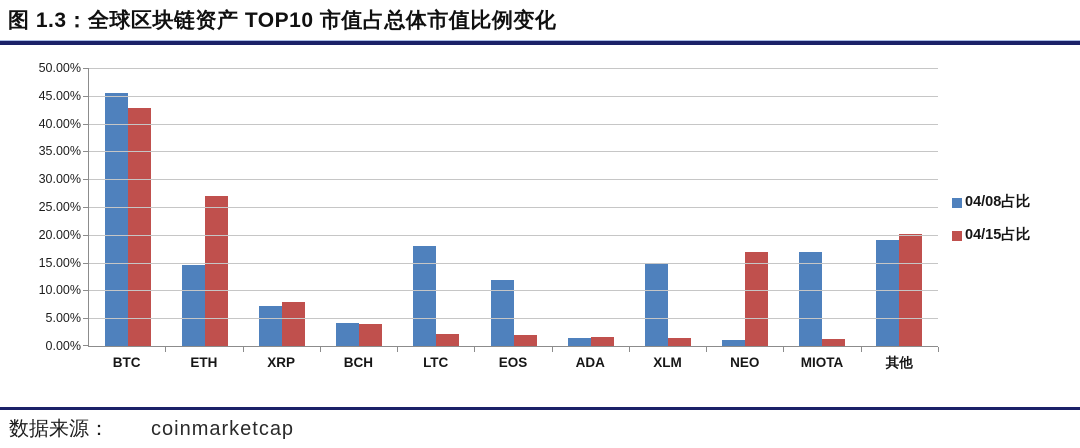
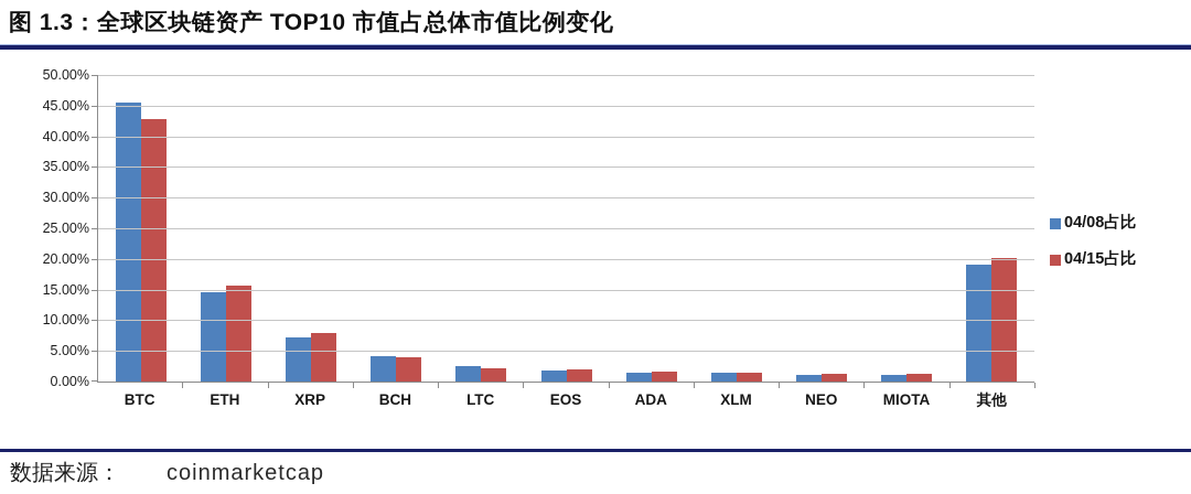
04/15占比/ETH: 27% -> 16%
04/08占比/LTC: 18% -> 2%
04/08占比/EOS: 12% -> 2%
04/08占比/XLM: 15% -> 1%
04/15占比/NEO: 17% -> 1%
04/08占比/MIOTA: 17% -> 1%
